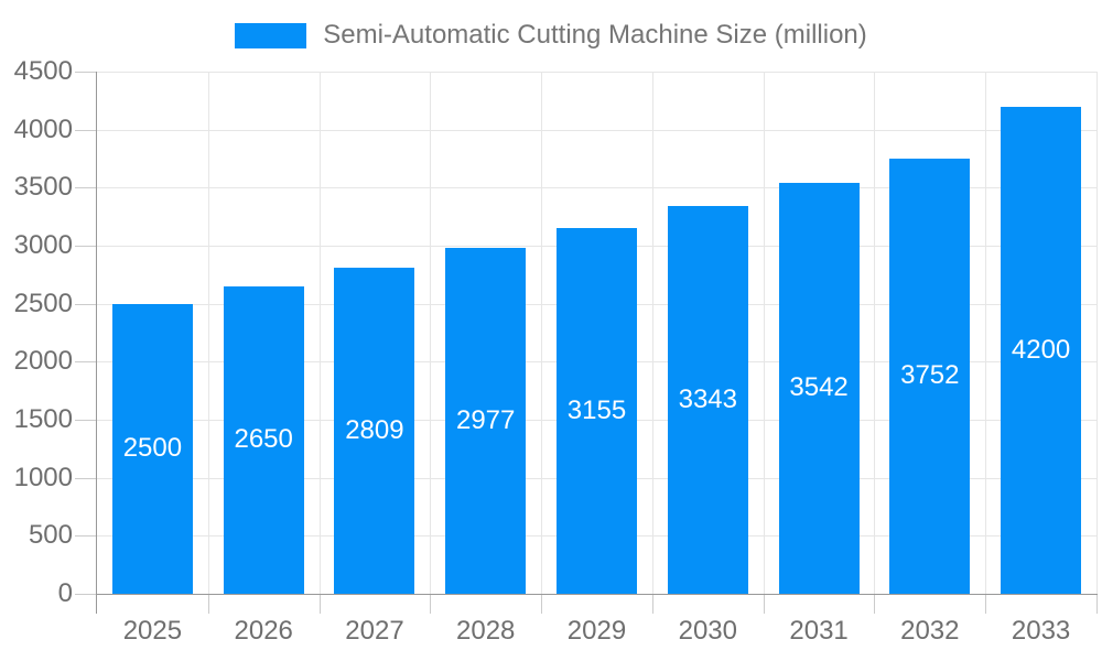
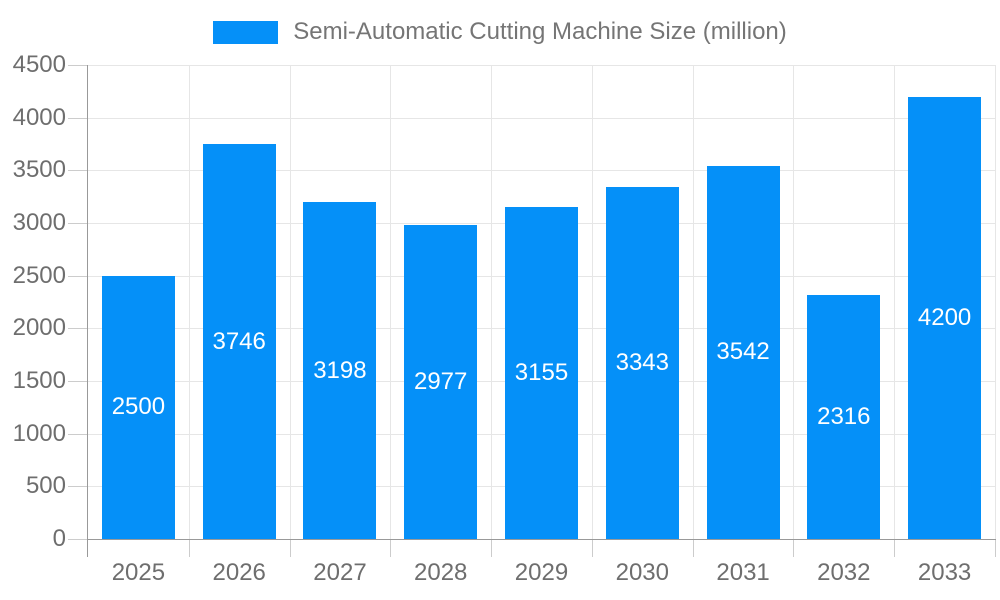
2026: 2650 -> 3746
2027: 2809 -> 3198
2032: 3752 -> 2316
